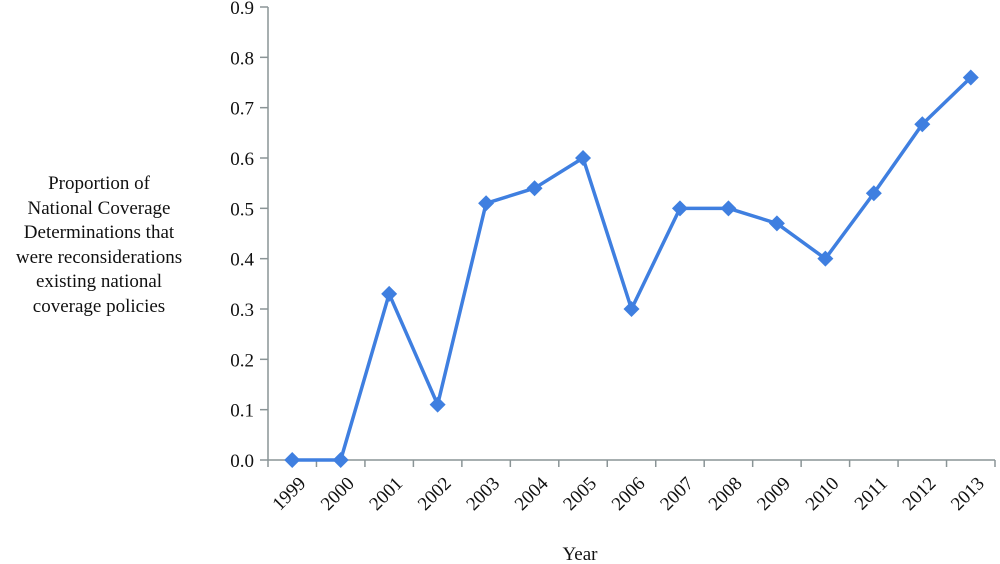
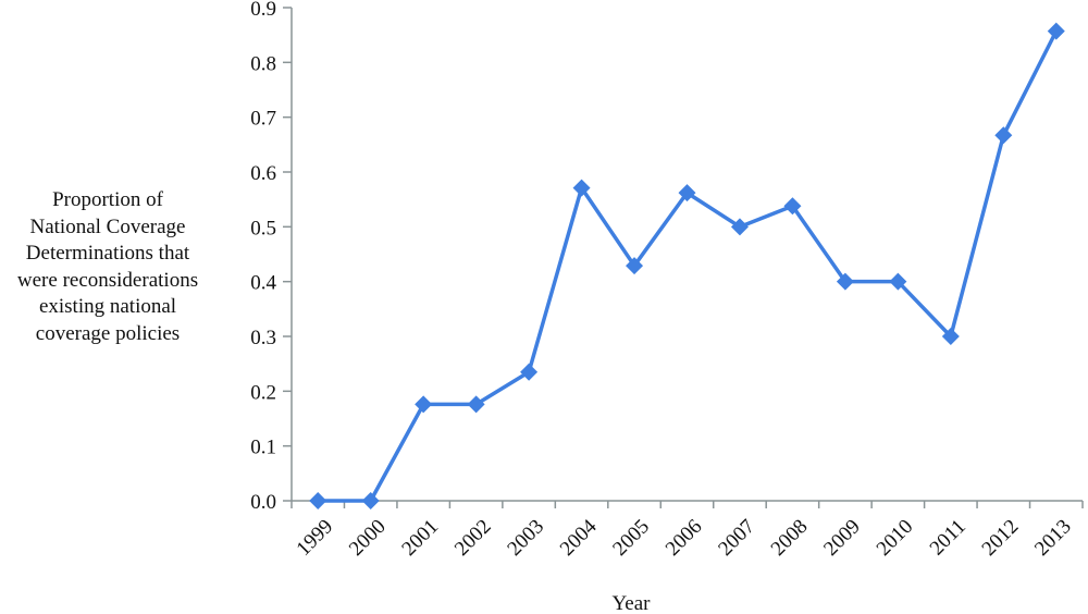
2001: 0.33 -> 0.18
2002: 0.11 -> 0.18
2003: 0.51 -> 0.23
2004: 0.54 -> 0.57
2005: 0.60 -> 0.43
2006: 0.30 -> 0.56
2008: 0.50 -> 0.54
2009: 0.47 -> 0.40
2011: 0.53 -> 0.30
2013: 0.76 -> 0.86
